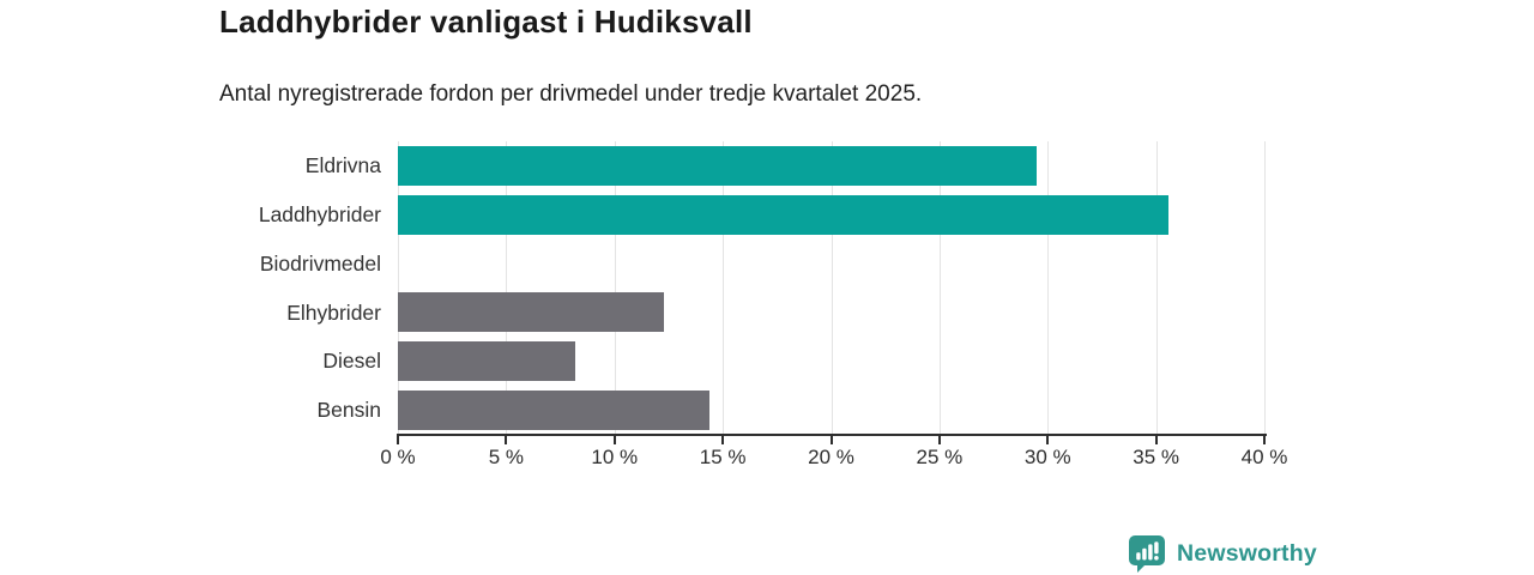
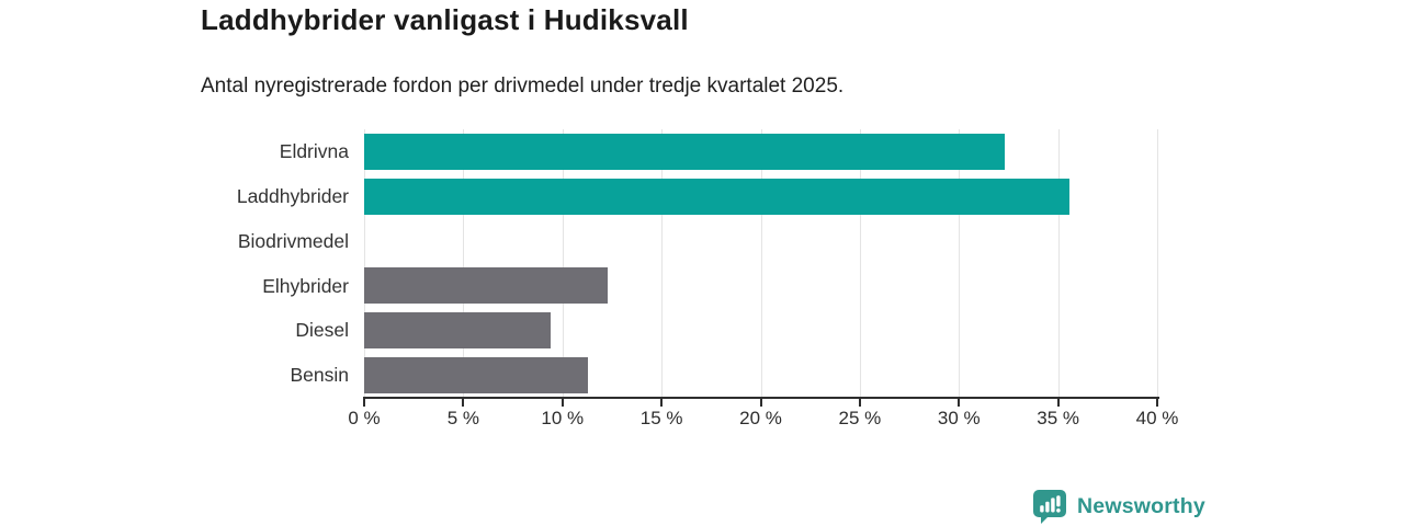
Eldrivna: 29.5% -> 32.3%
Diesel: 8.2% -> 9.4%
Bensin: 14.4% -> 11.3%
